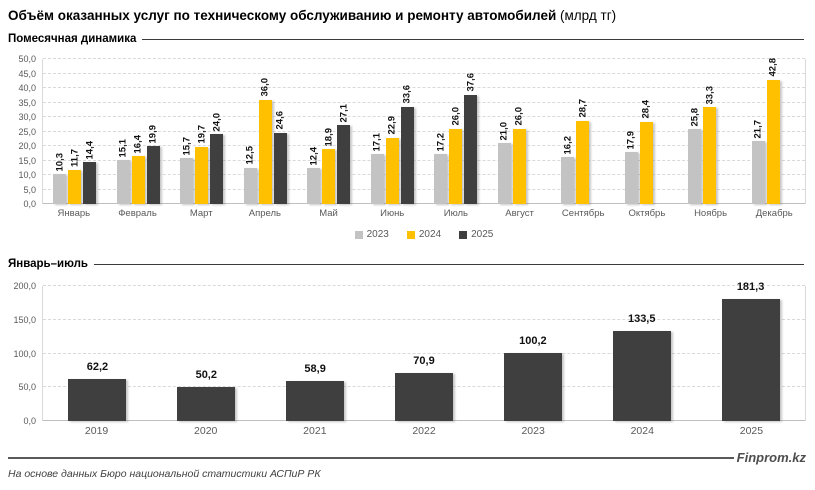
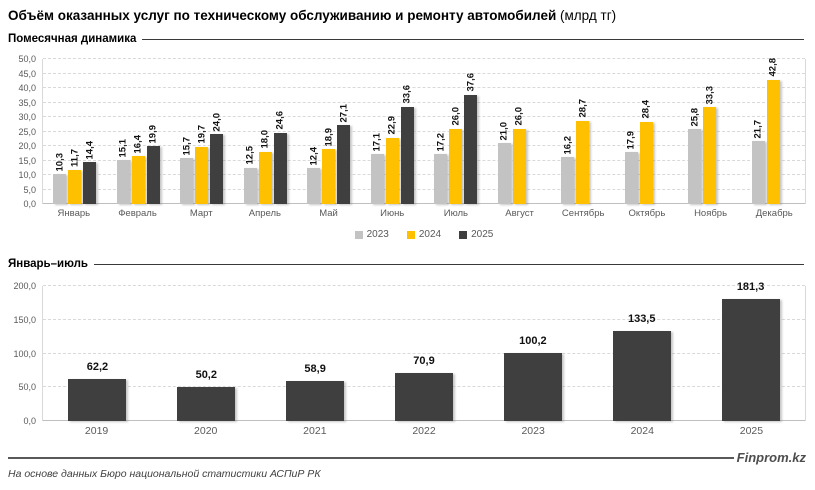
Помесячная динамика/2024/Апрель: 36,0 -> 18,0
